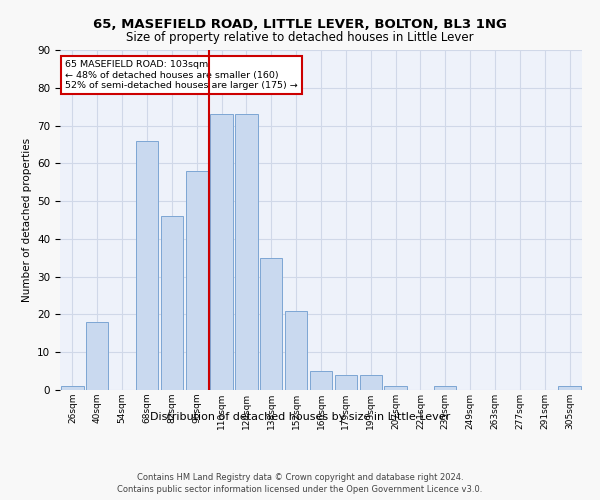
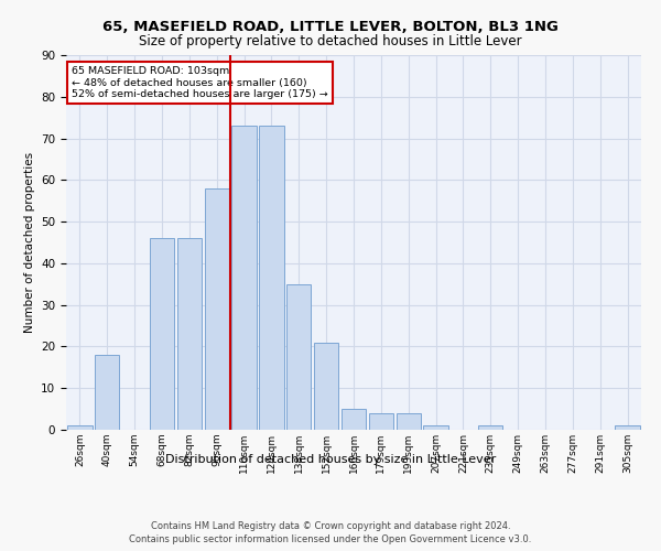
68sqm: 66 -> 46
